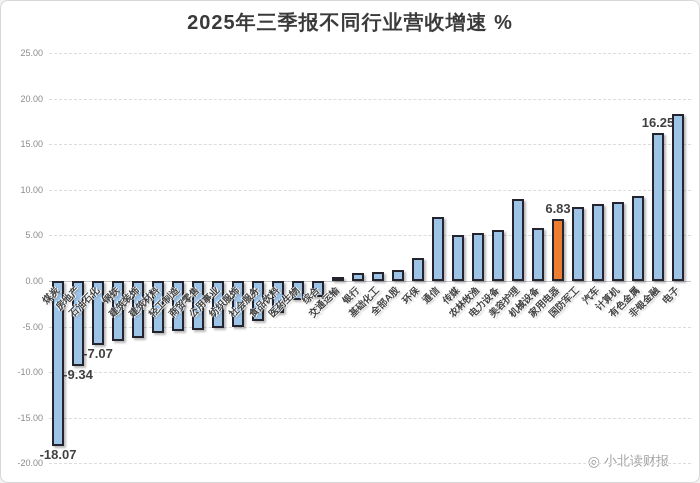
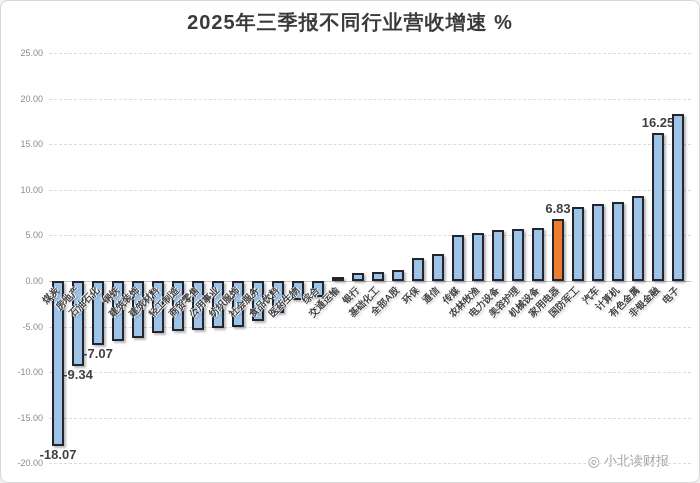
通信: 7 -> 3
美容护理: 9 -> 6
